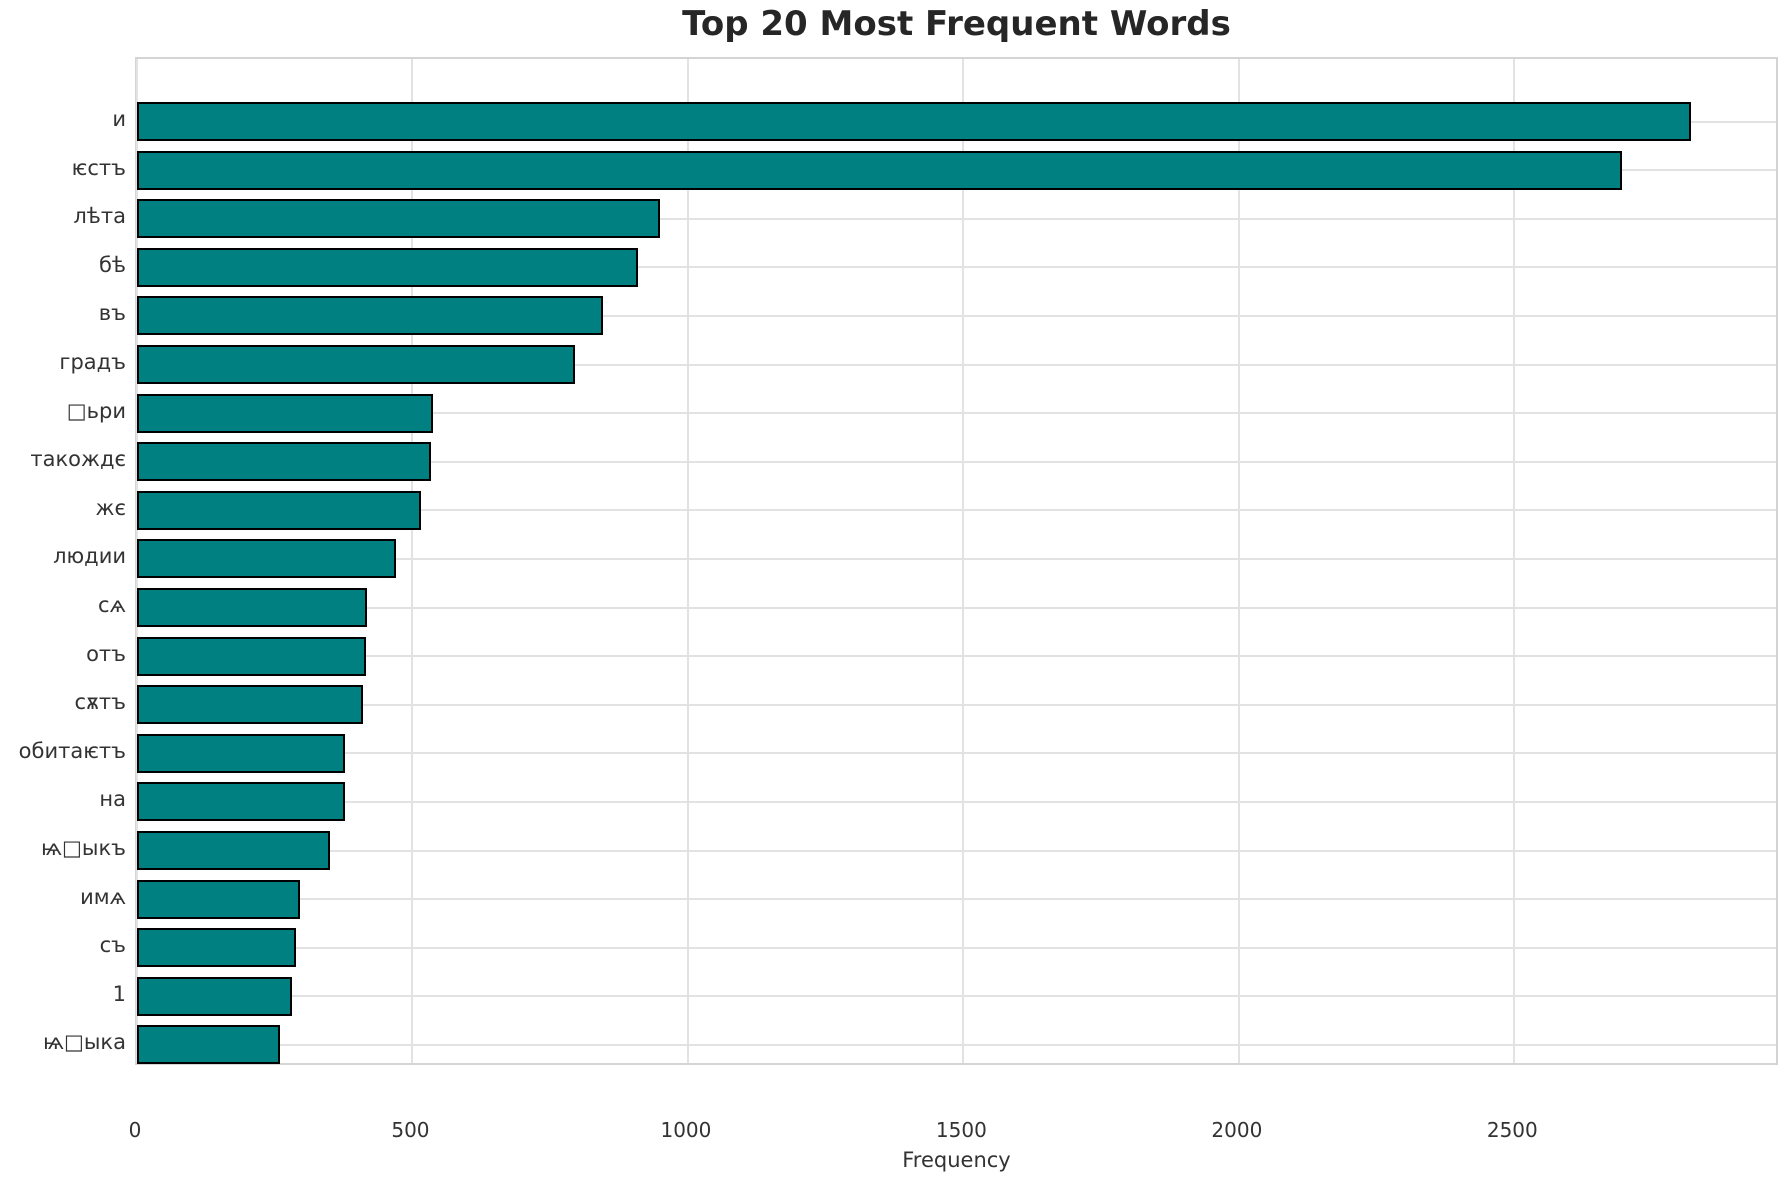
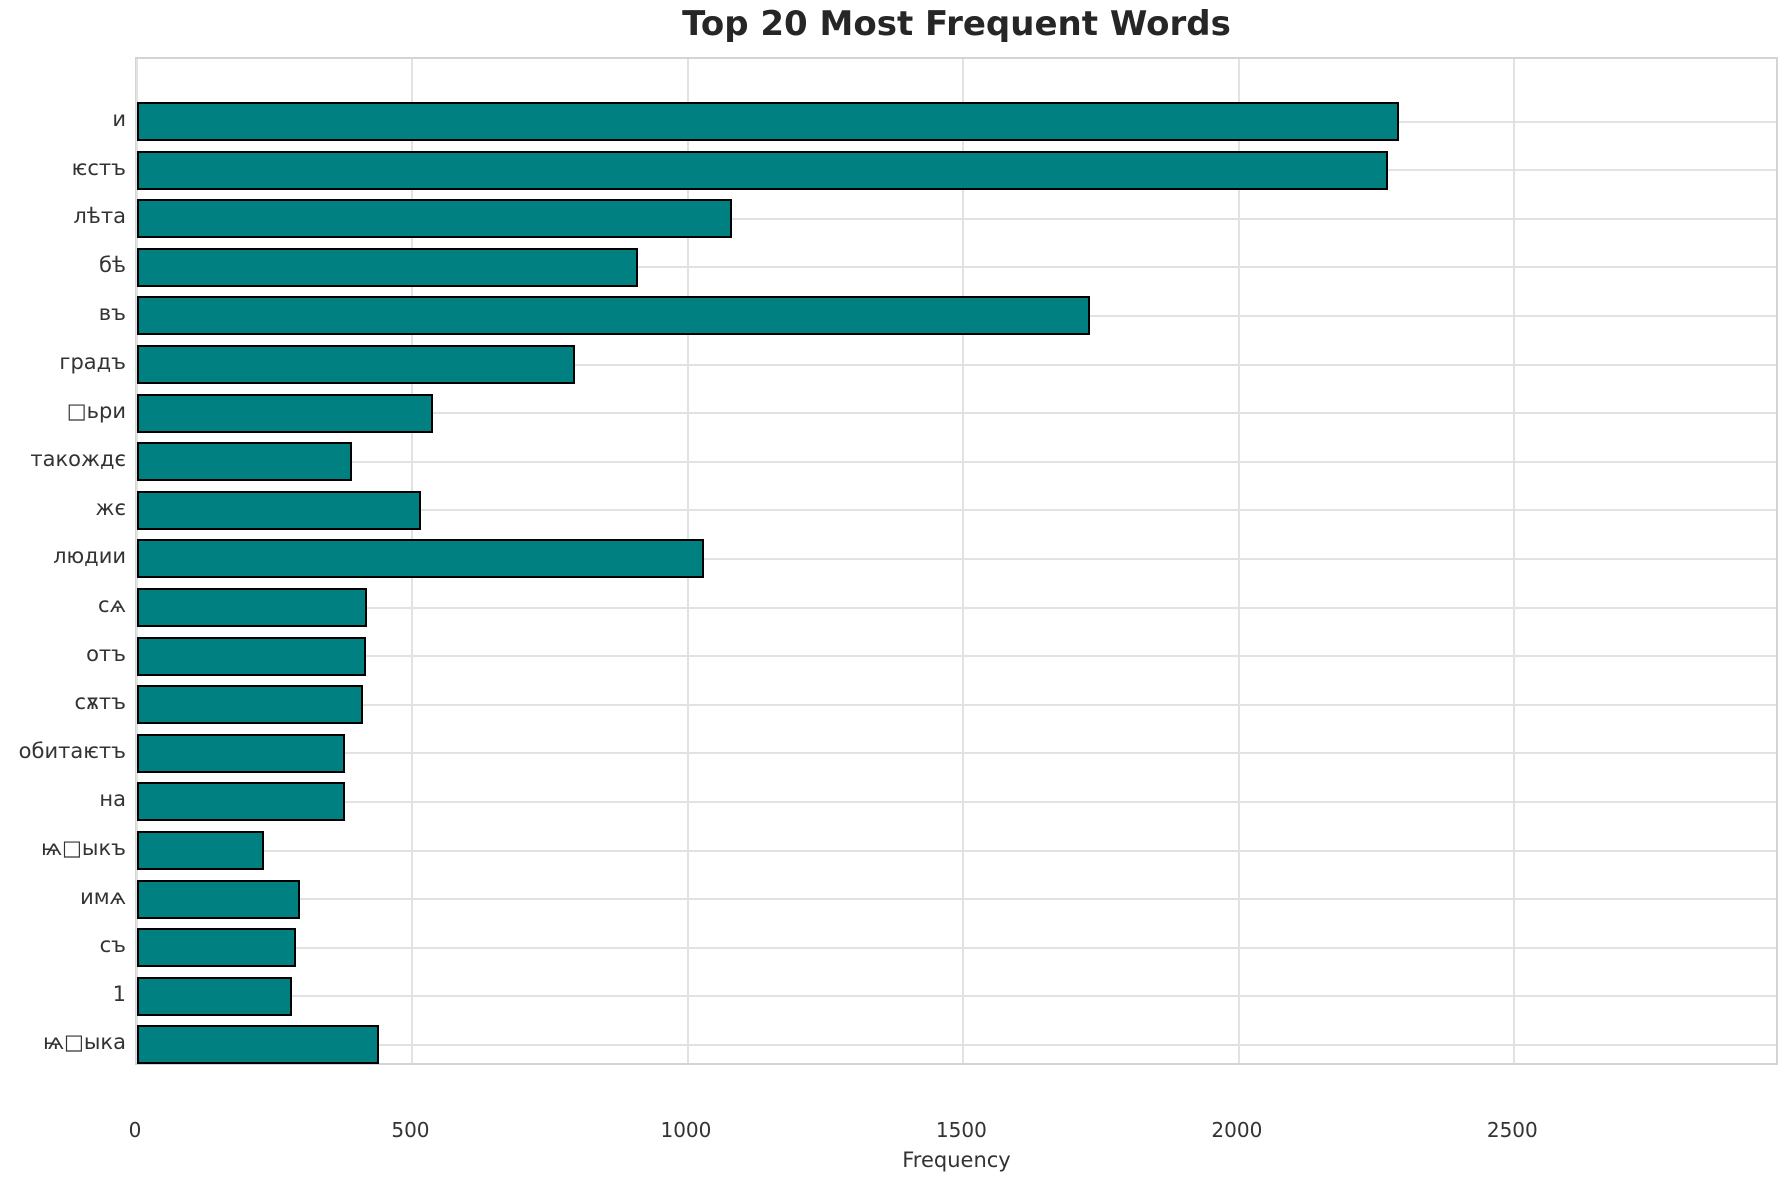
и: 2820 -> 2290
ѥстъ: 2700 -> 2270
лѣта: 950 -> 1080
въ: 840 -> 1730
такождє: 530 -> 390
людии: 470 -> 1030
ѩ□ыкъ: 350 -> 230
ѩ□ыка: 260 -> 440
